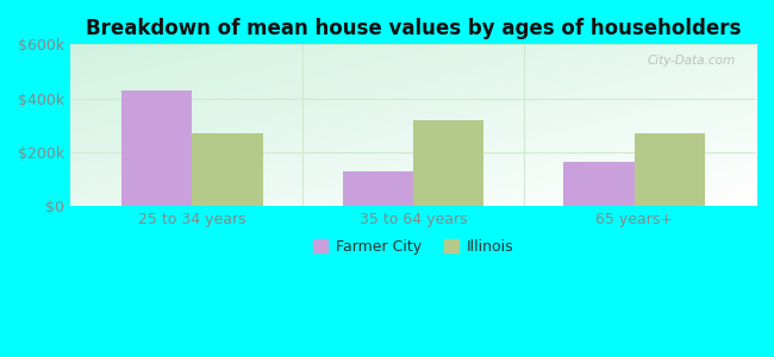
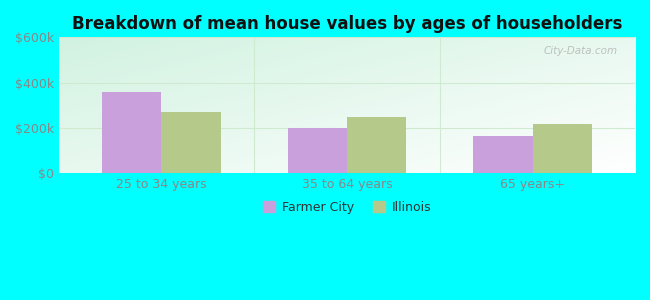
Farmer City/25 to 34 years: $430k -> $360k
Farmer City/35 to 64 years: $130k -> $200k
Illinois/35 to 64 years: $320k -> $250k
Illinois/65 years+: $270k -> $220k
